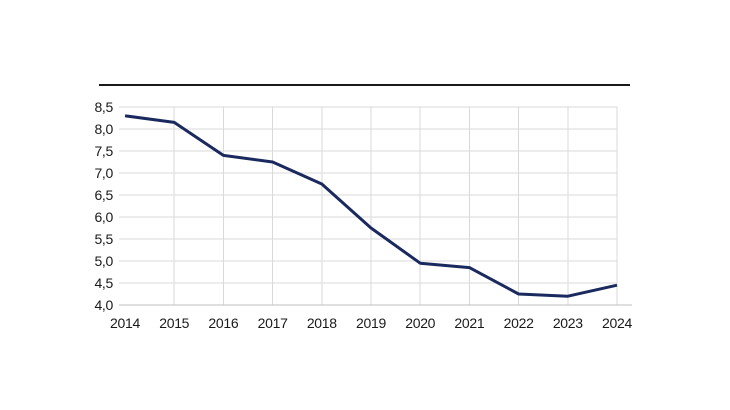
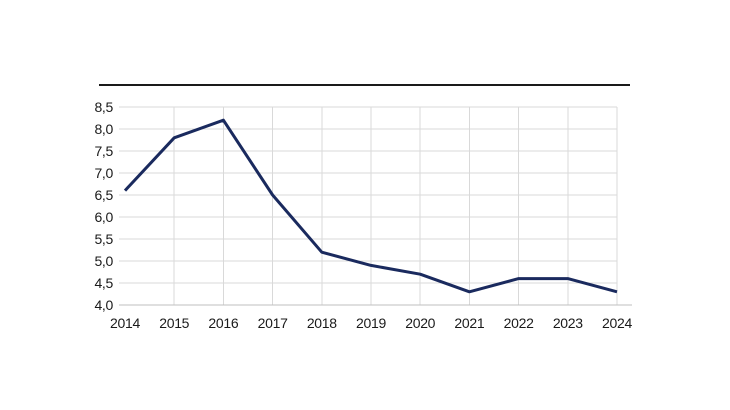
2014: 8,3 -> 6,6
2015: 8,2 -> 7,8
2016: 7,4 -> 8,2
2017: 7,2 -> 6,5
2018: 6,8 -> 5,2
2019: 5,8 -> 4,9
2020: 5,0 -> 4,7
2021: 4,8 -> 4,3
2022: 4,2 -> 4,6
2023: 4,2 -> 4,6
2024: 4,5 -> 4,3
